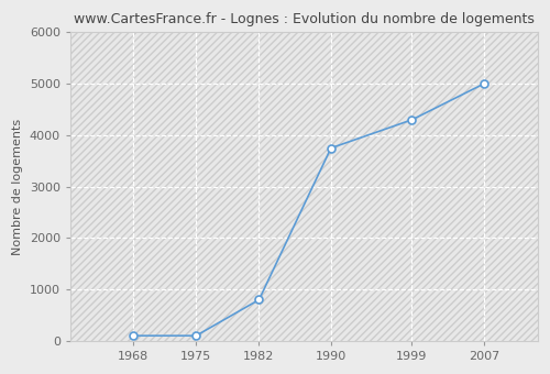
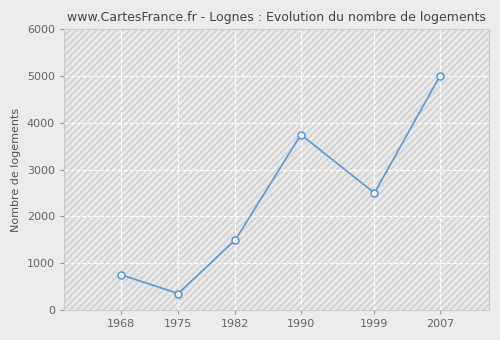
1968: 100 -> 750
1975: 100 -> 350
1982: 800 -> 1500
1999: 4300 -> 2500
